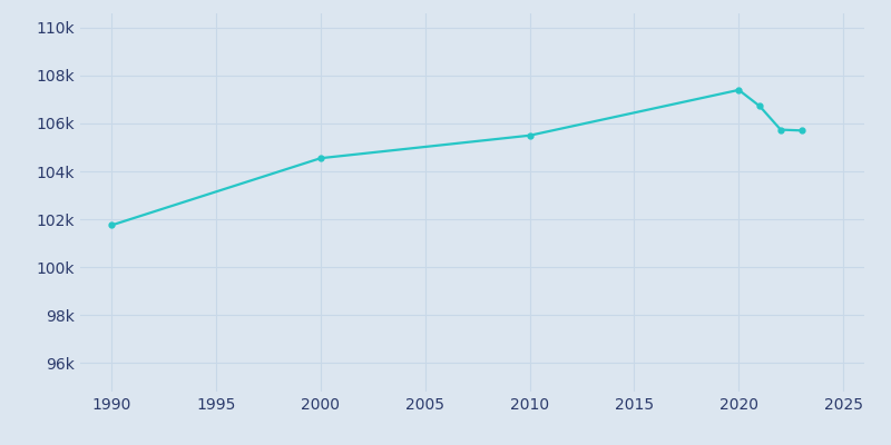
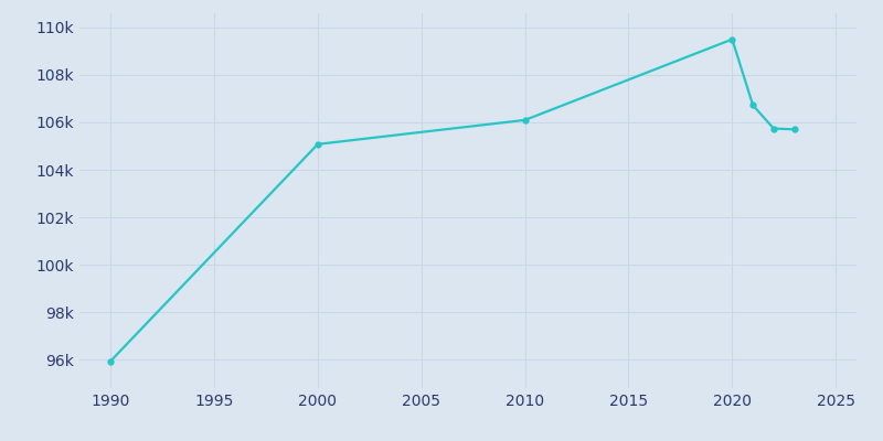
1990: 101.75k -> 95.94k
2000: 104.55k -> 105.08k
2010: 105.50k -> 106.10k
2020: 107.40k -> 109.50k
